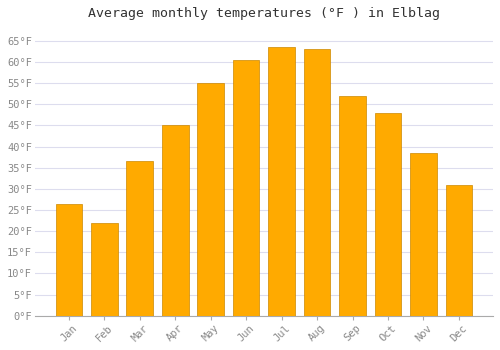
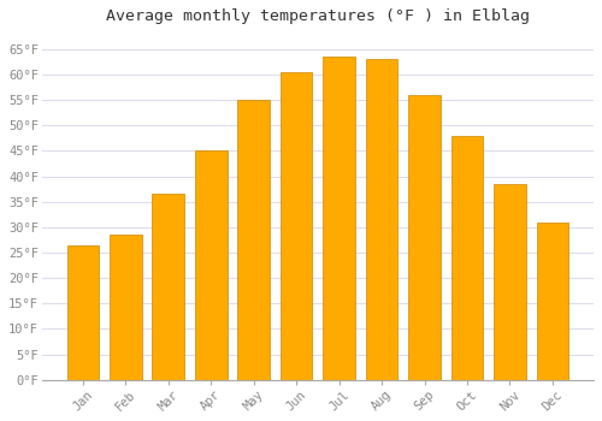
Feb: 22.0°F -> 28.5°F
Sep: 52.0°F -> 56.0°F
